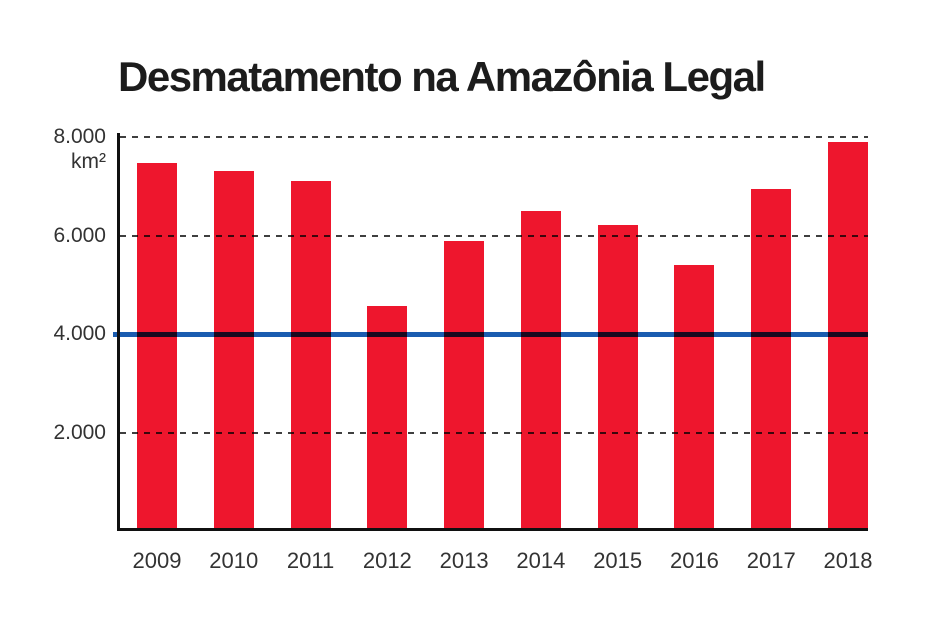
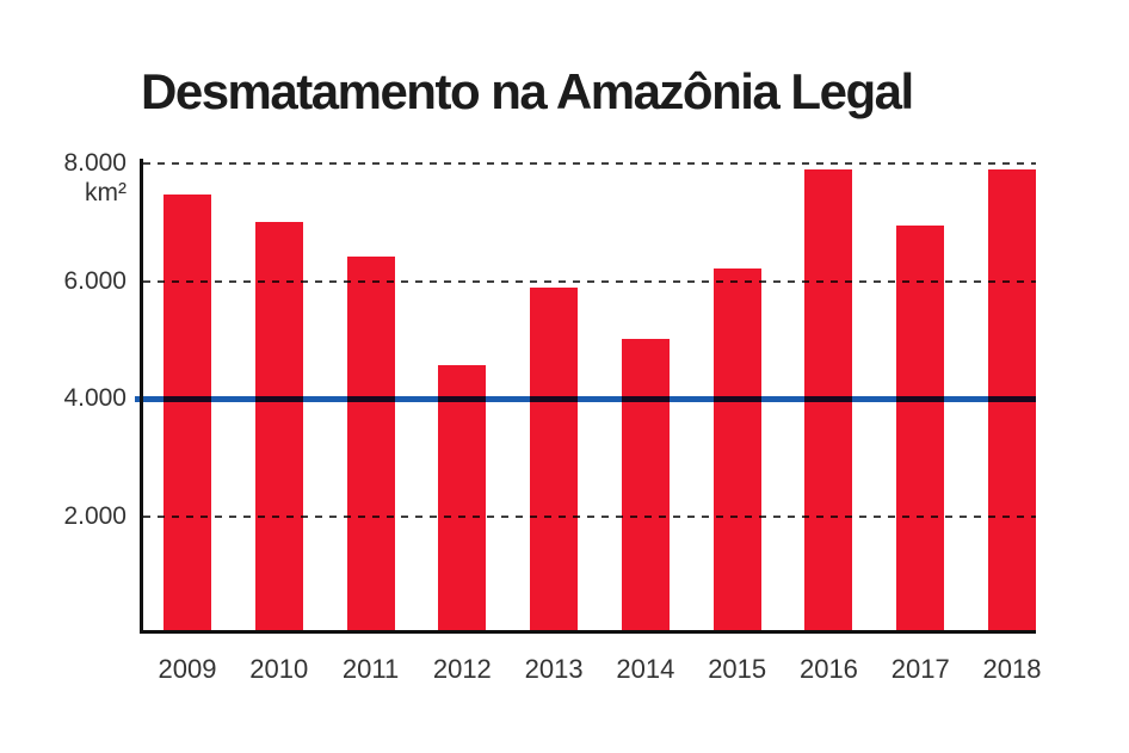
2010: 7300 -> 7000
2011: 7100 -> 6400
2014: 6500 -> 5000
2016: 5400 -> 7900
